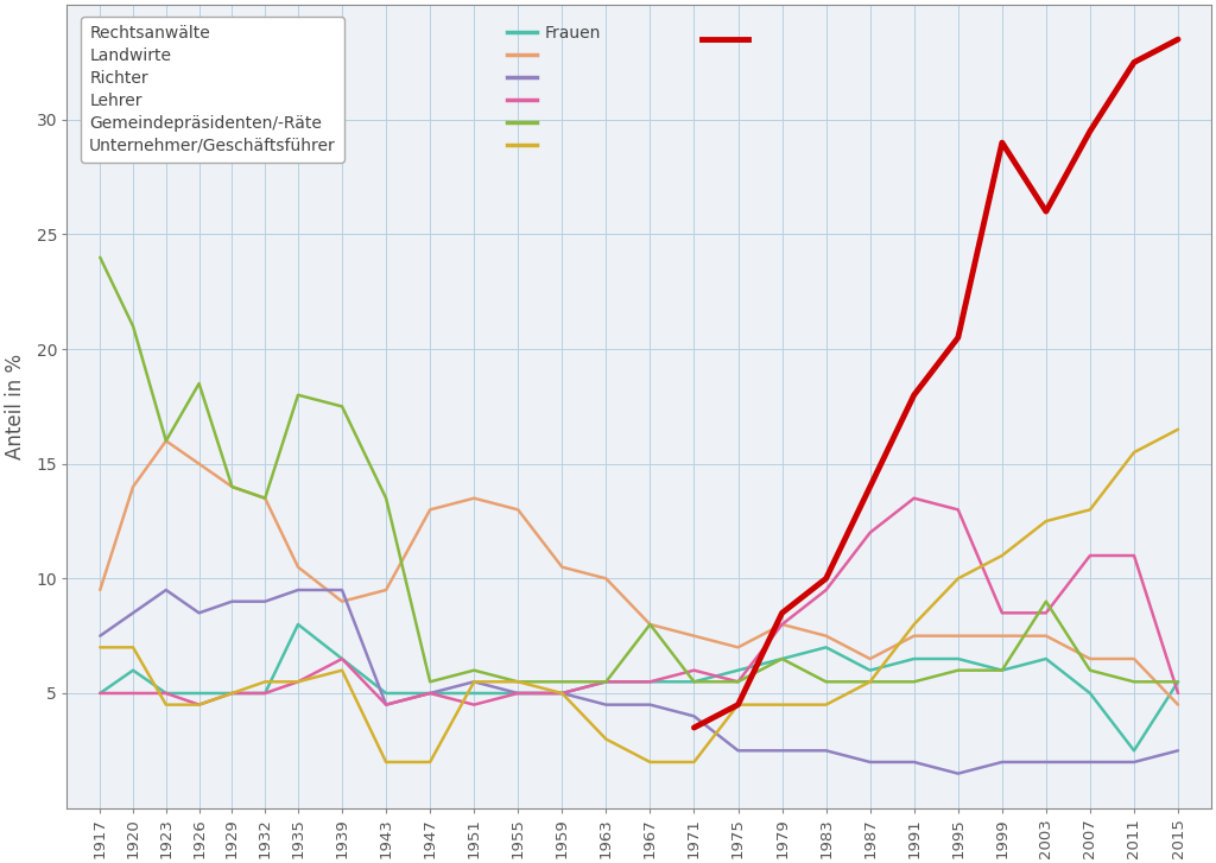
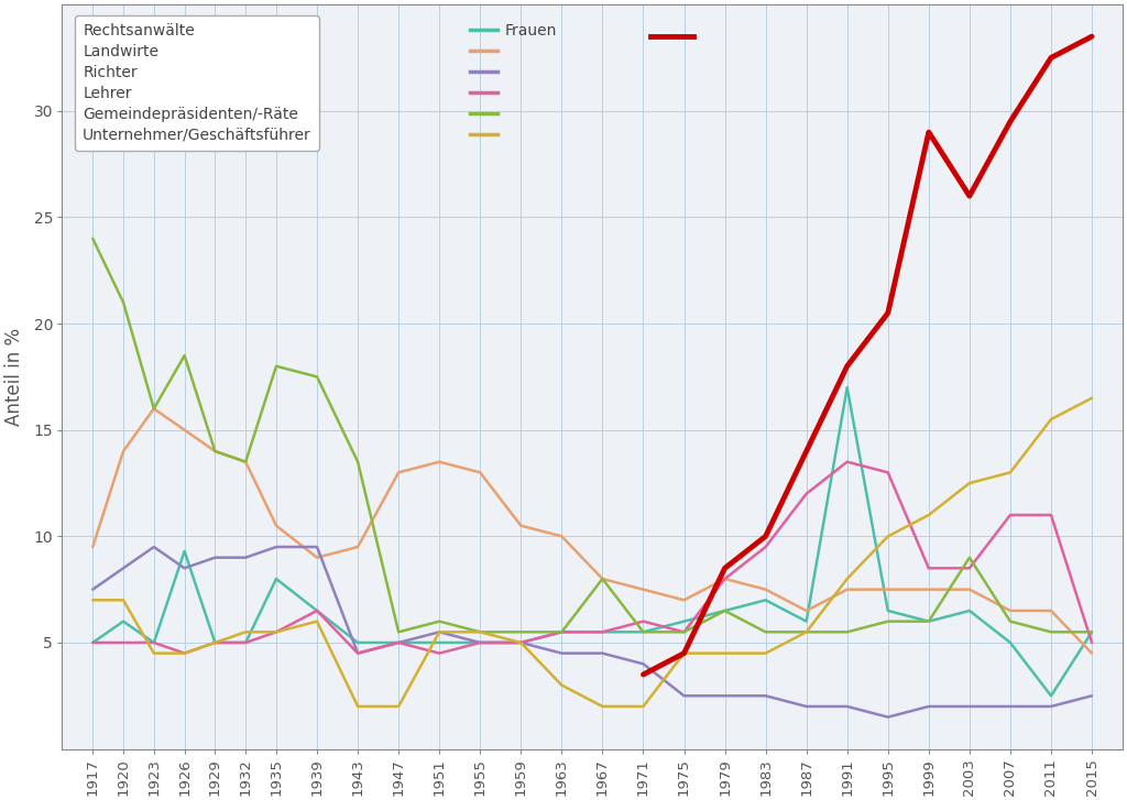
Frauen/1926: 5.0 -> 9.3
Frauen/1991: 6.5 -> 17.0
